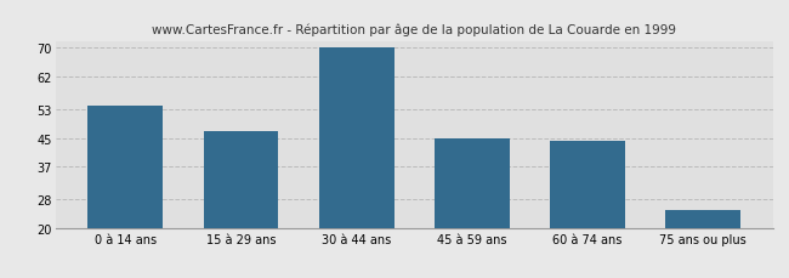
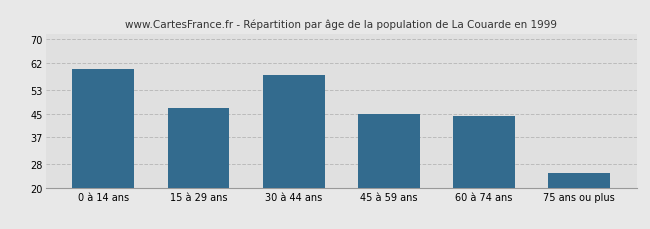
0 à 14 ans: 54 -> 60
30 à 44 ans: 70 -> 58
